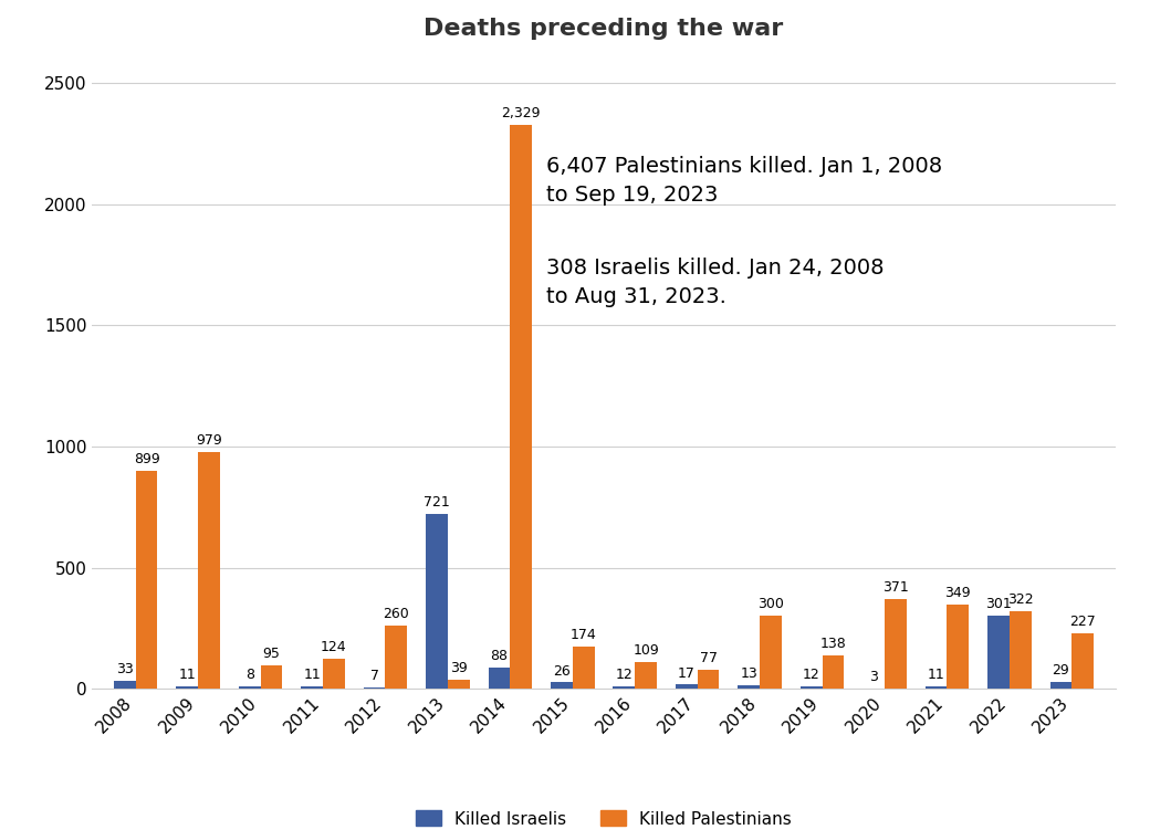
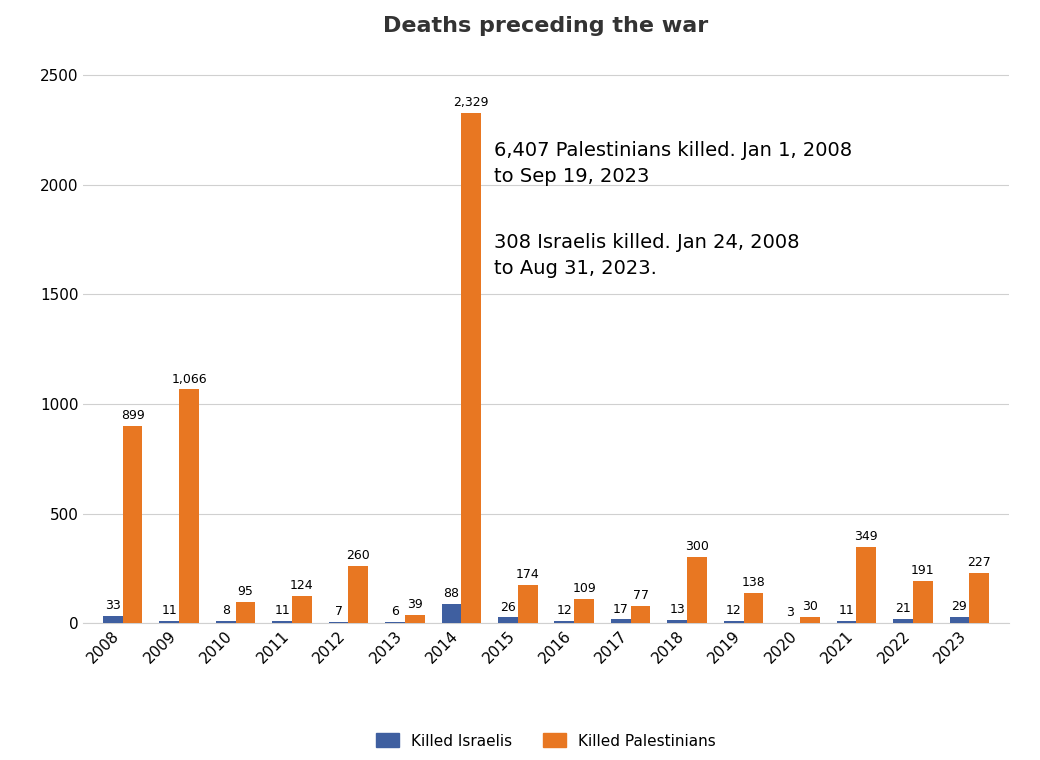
Killed Palestinians/2009: 979 -> 1,066
Killed Israelis/2013: 721 -> 6
Killed Palestinians/2020: 371 -> 30
Killed Israelis/2022: 301 -> 21
Killed Palestinians/2022: 322 -> 191
